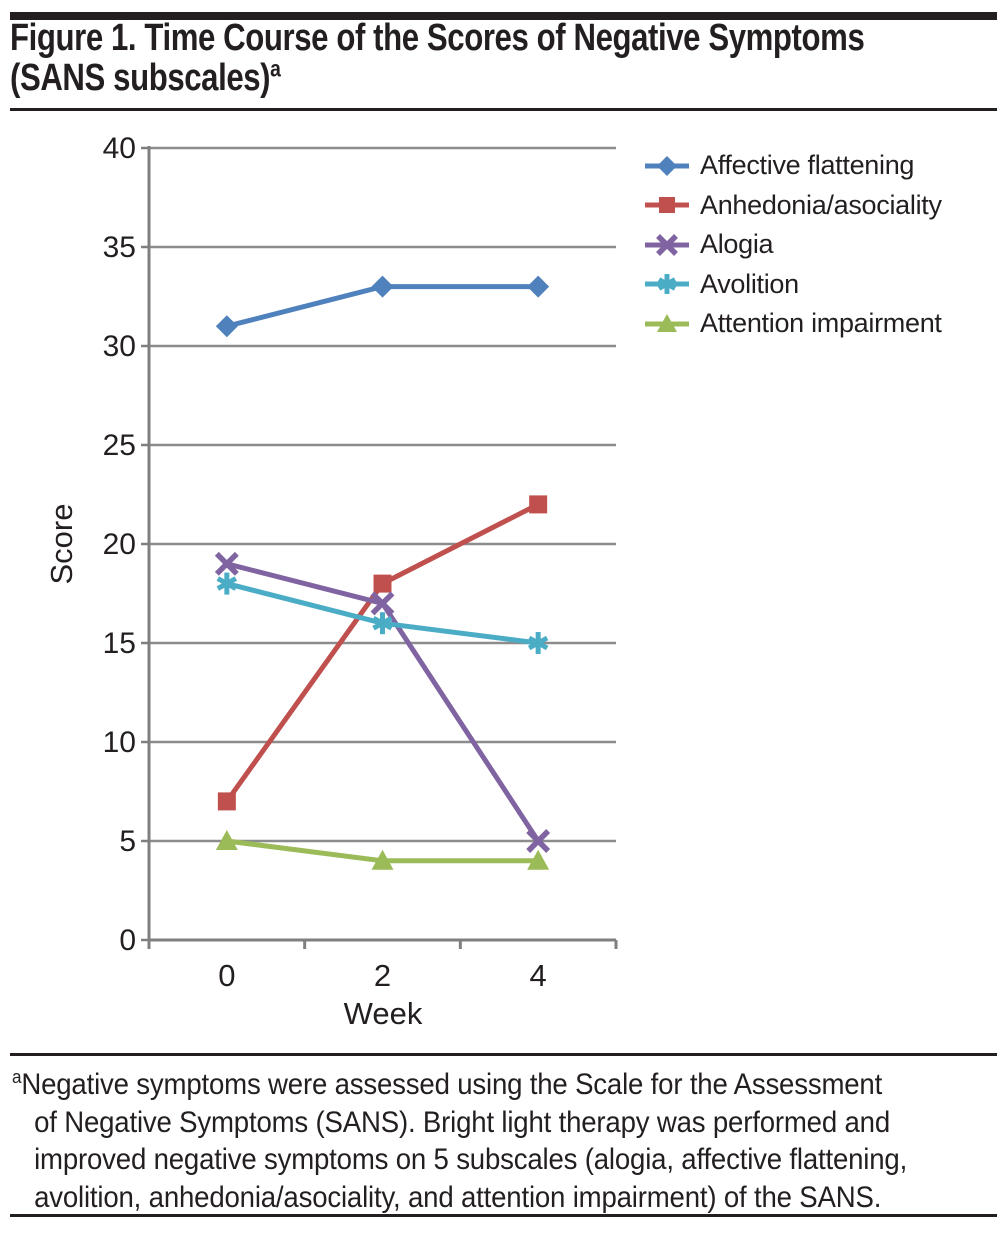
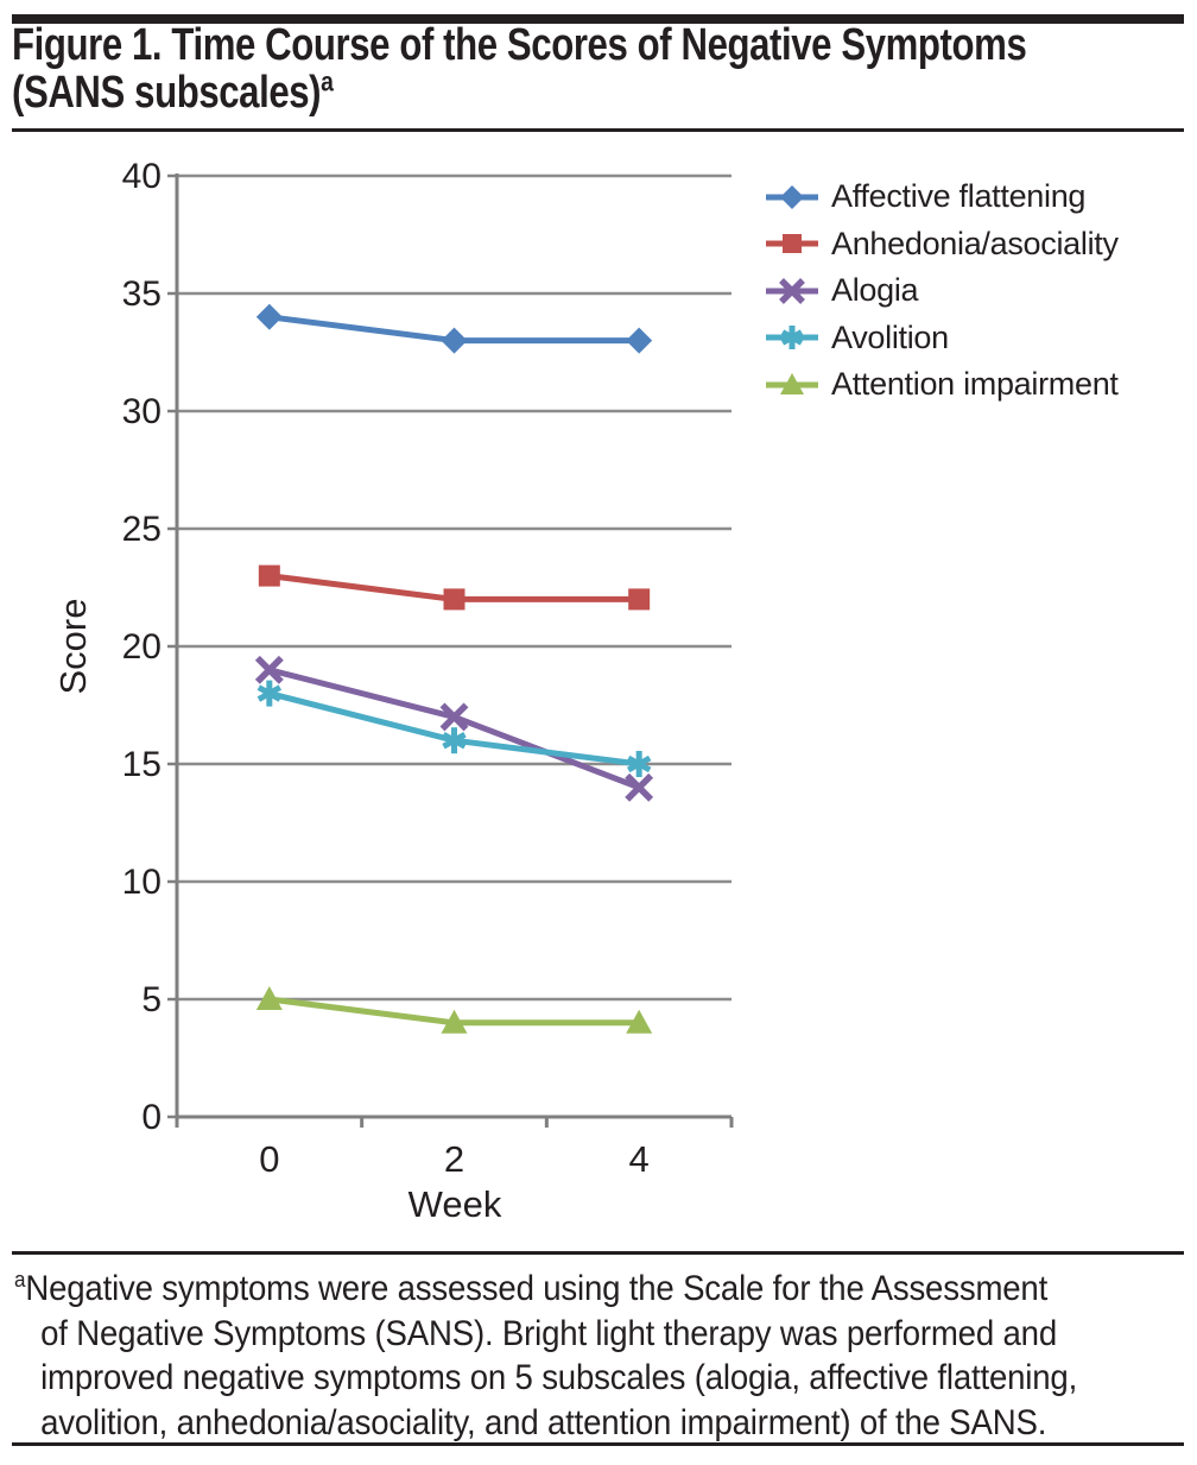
Affective flattening/0: 31 -> 34
Anhedonia/asociality/0: 7 -> 23
Anhedonia/asociality/2: 18 -> 22
Alogia/4: 5 -> 14
